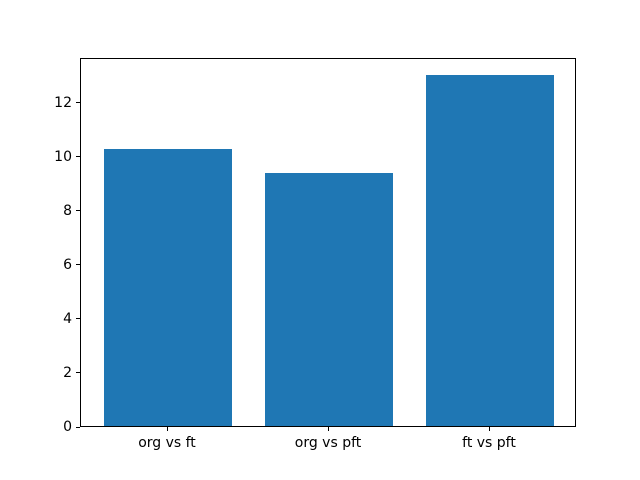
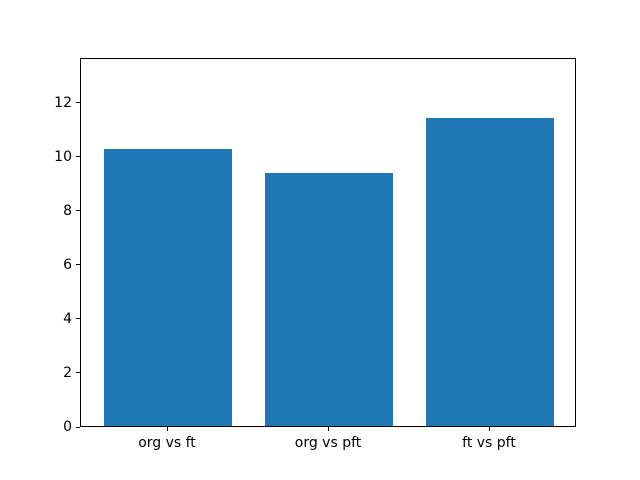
ft vs pft: 13.0 -> 11.4
